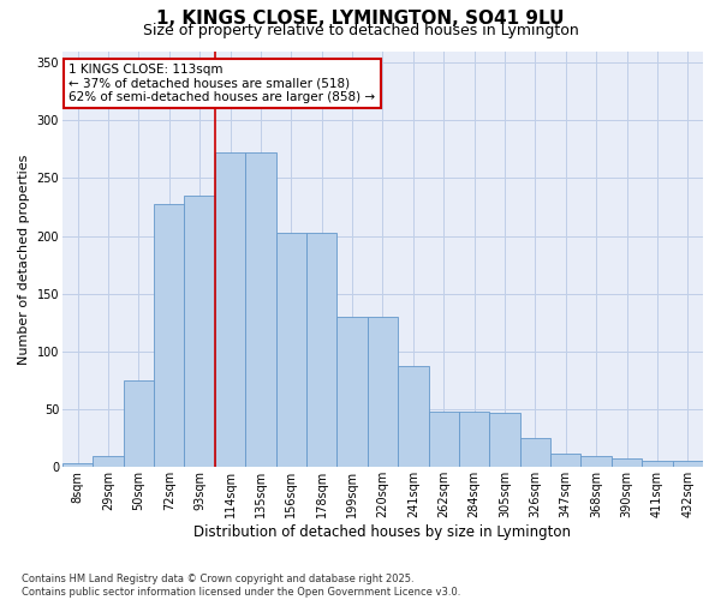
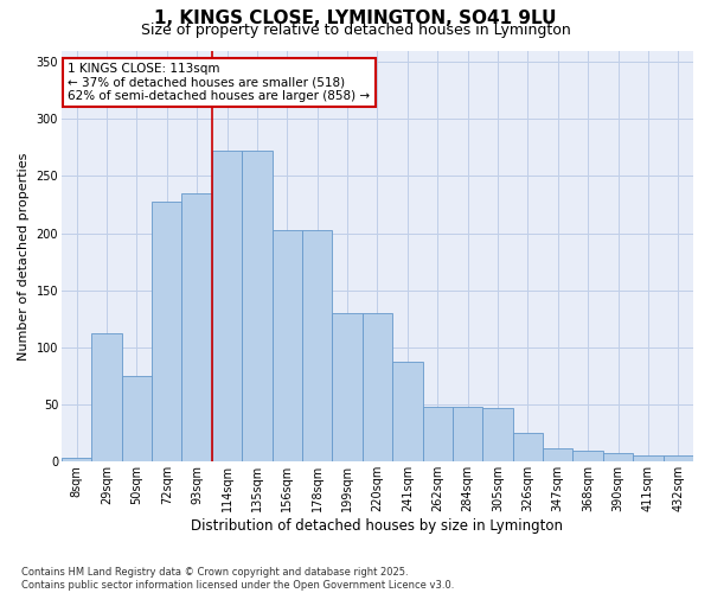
29sqm: 10 -> 112
